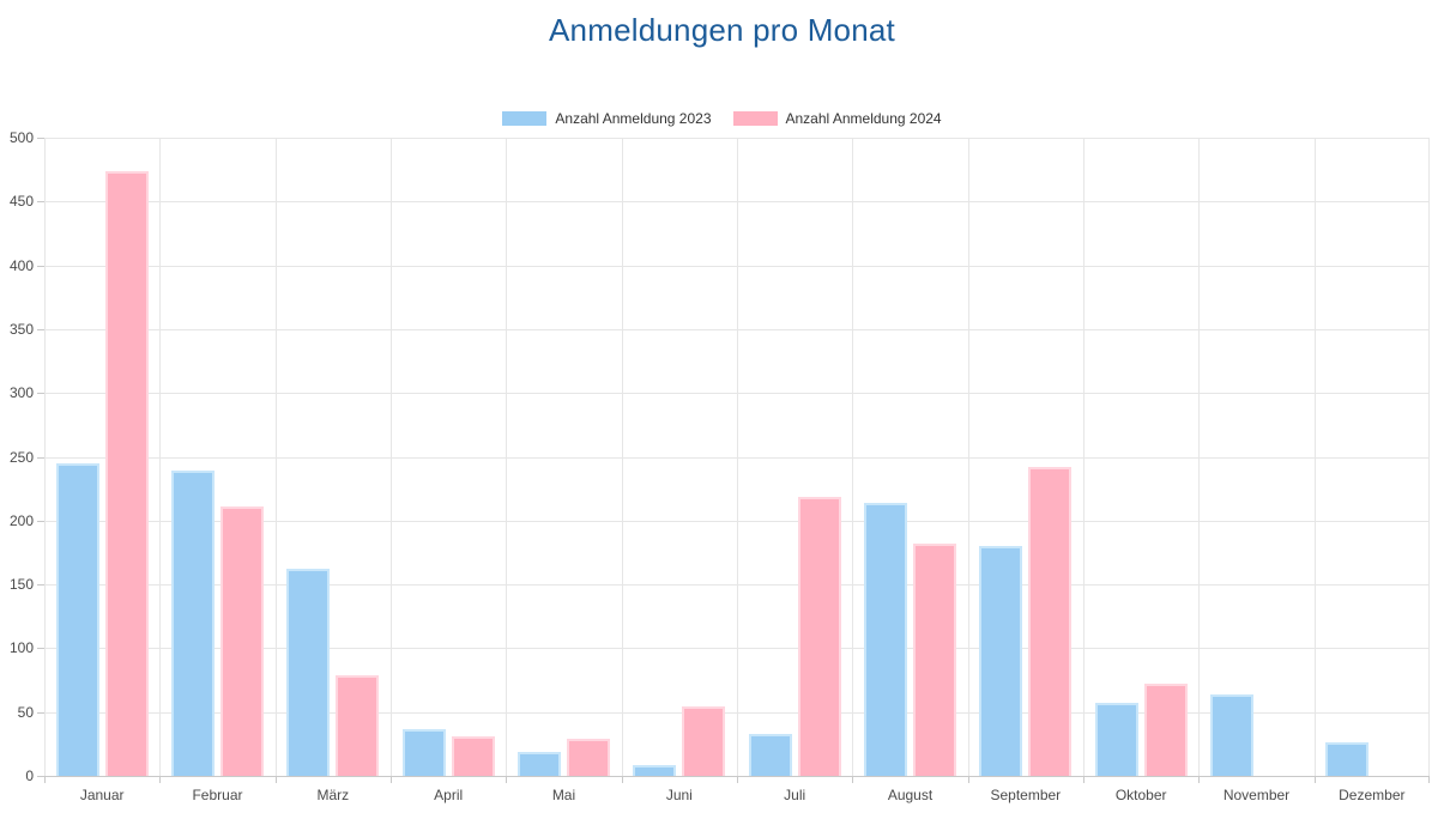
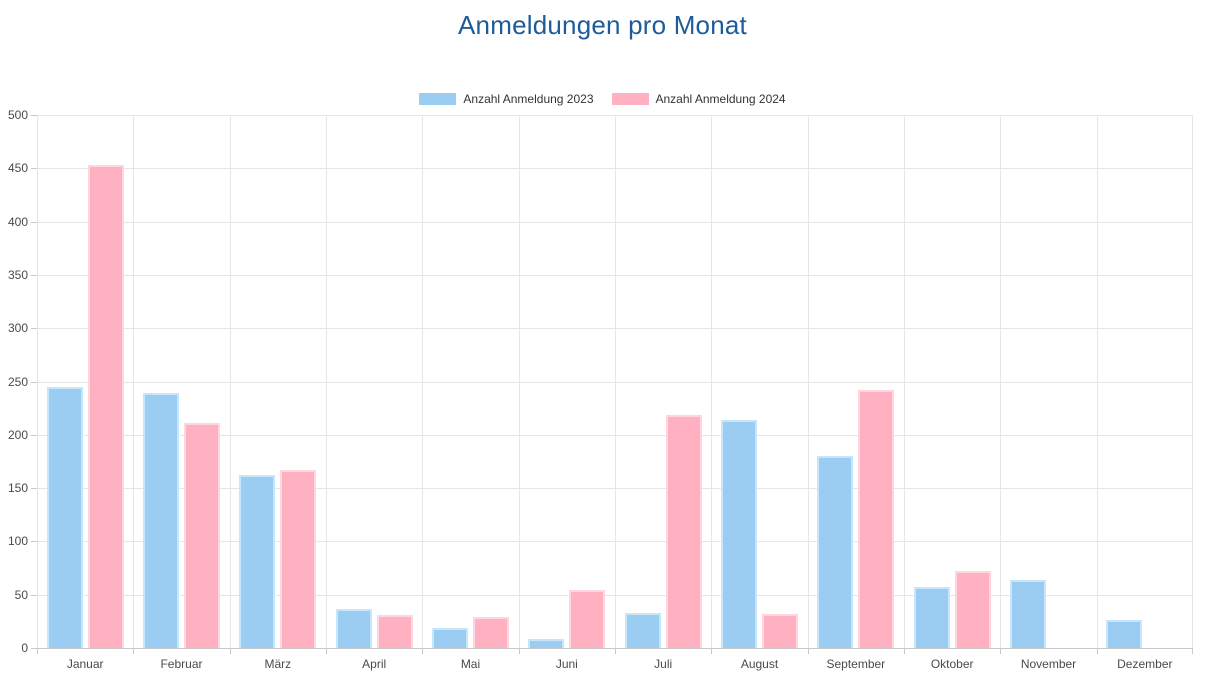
Anzahl Anmeldung 2024/Januar: 474 -> 453
Anzahl Anmeldung 2024/März: 79 -> 167
Anzahl Anmeldung 2024/August: 182 -> 32
